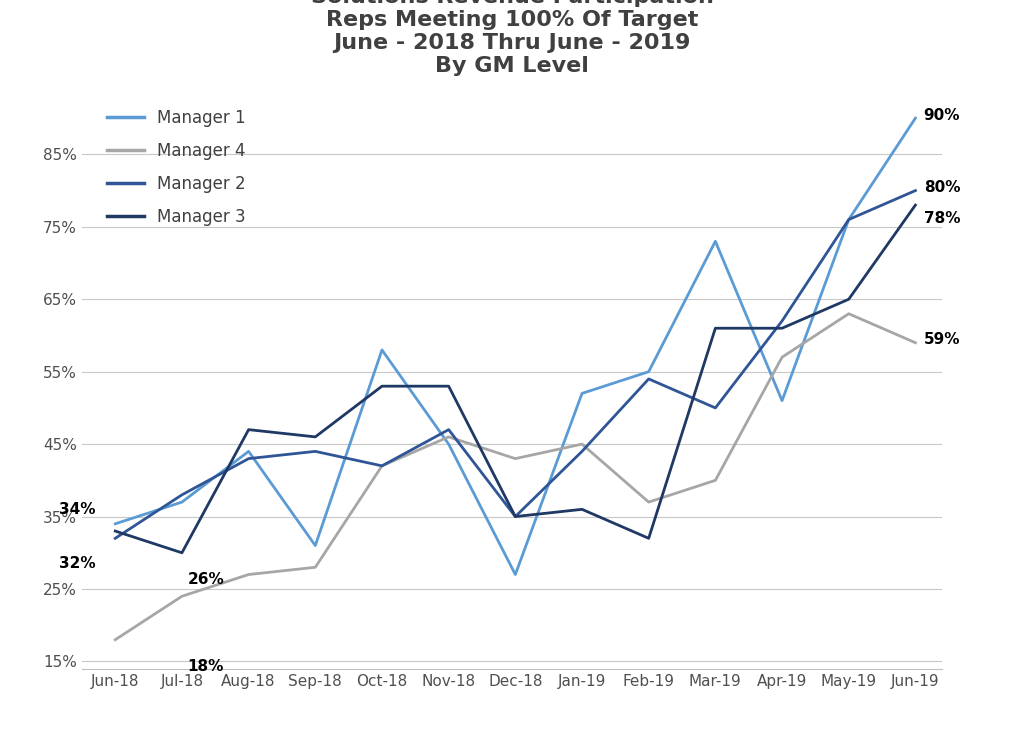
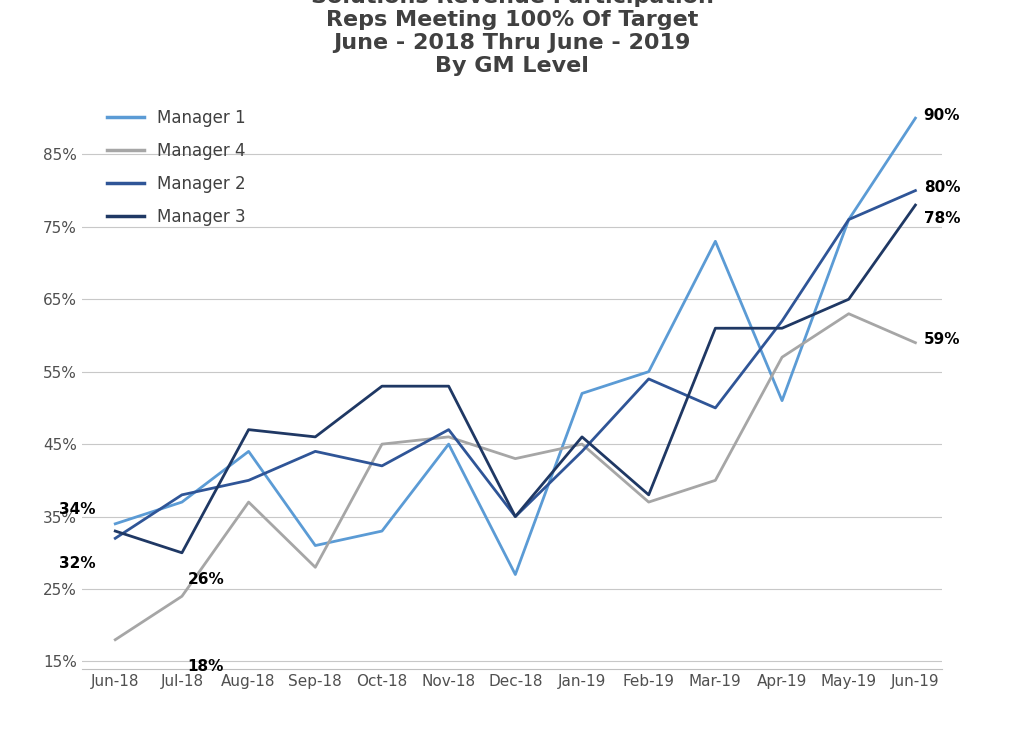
Manager 4/Aug-18: 27% -> 37%
Manager 2/Aug-18: 43% -> 40%
Manager 1/Oct-18: 58% -> 33%
Manager 4/Oct-18: 42% -> 45%
Manager 3/Jan-19: 36% -> 46%
Manager 3/Feb-19: 32% -> 38%
